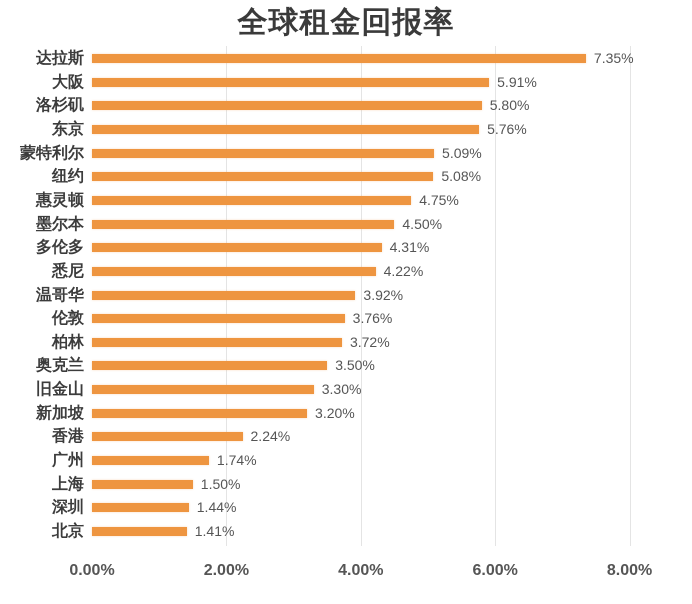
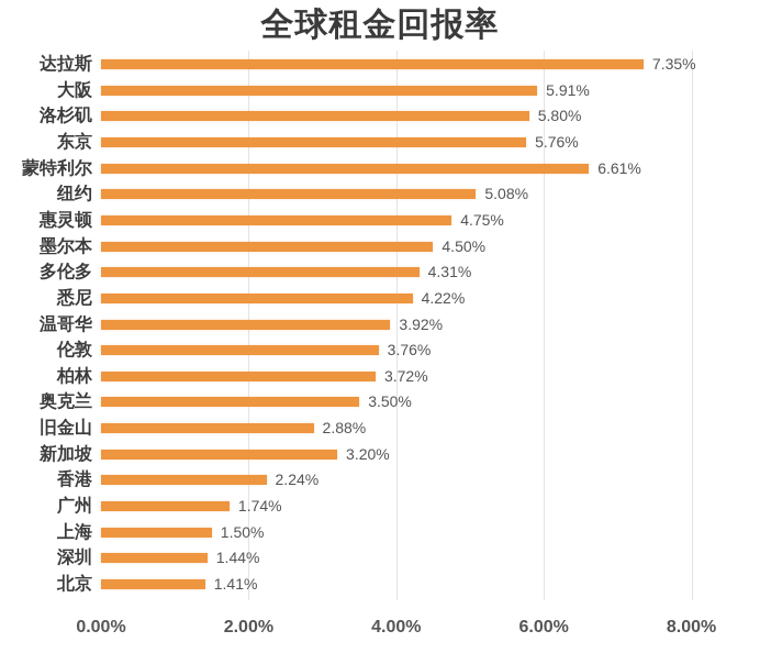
蒙特利尔: 5.09% -> 6.61%
旧金山: 3.30% -> 2.88%
